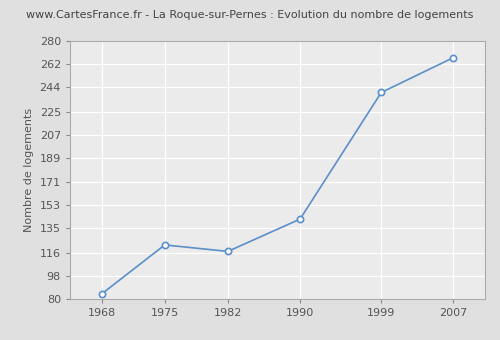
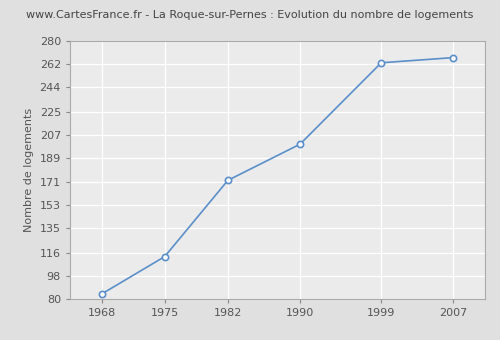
1975: 122 -> 113
1982: 117 -> 172
1990: 142 -> 200
1999: 240 -> 263
